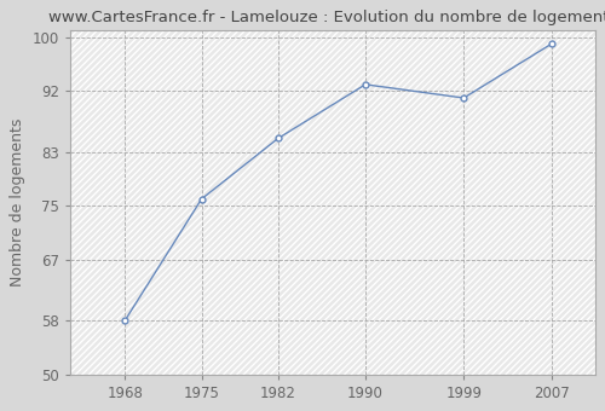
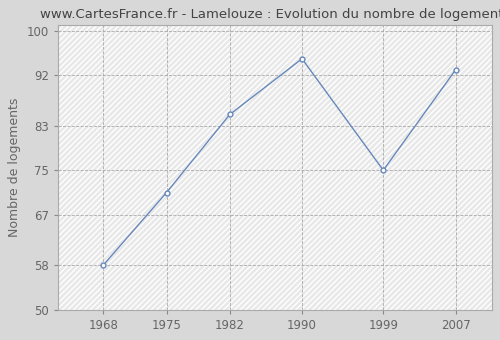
1975: 76 -> 71
1990: 93 -> 95
1999: 91 -> 75
2007: 99 -> 93
